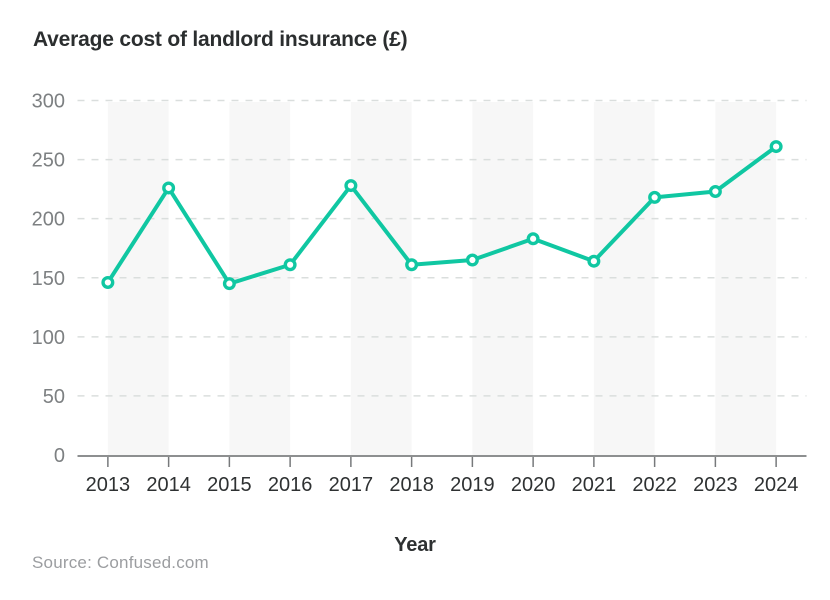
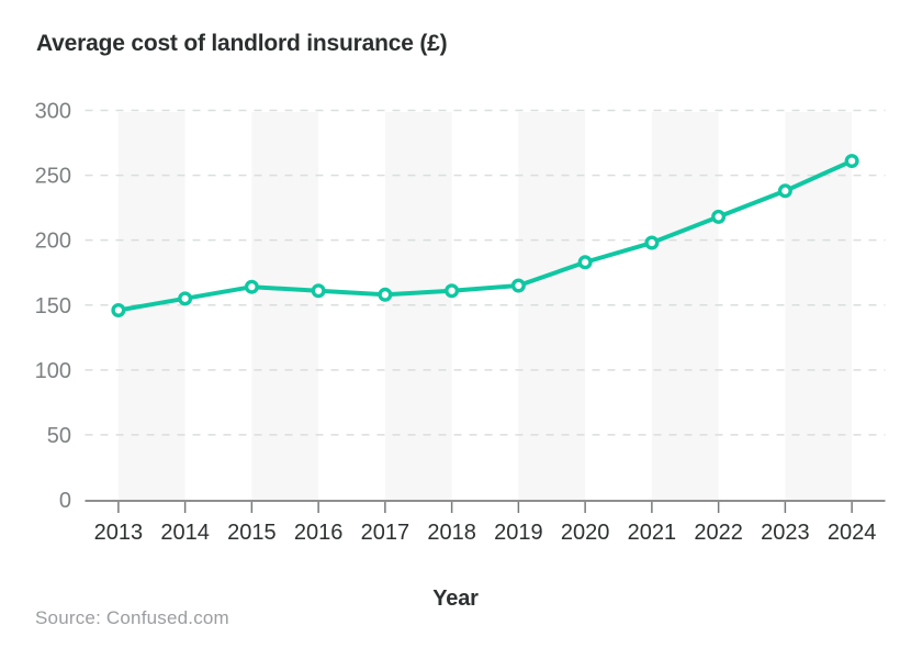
2014: 226 -> 155
2015: 145 -> 164
2017: 228 -> 158
2021: 164 -> 198
2023: 223 -> 238
